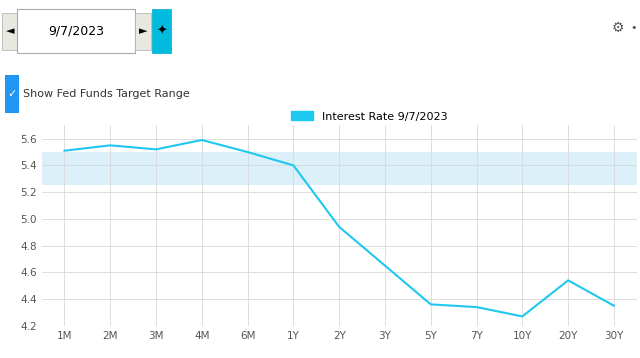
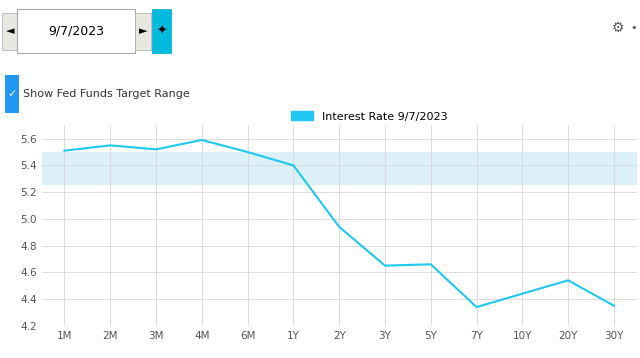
5Y: 4.36 -> 4.66
10Y: 4.27 -> 4.44
